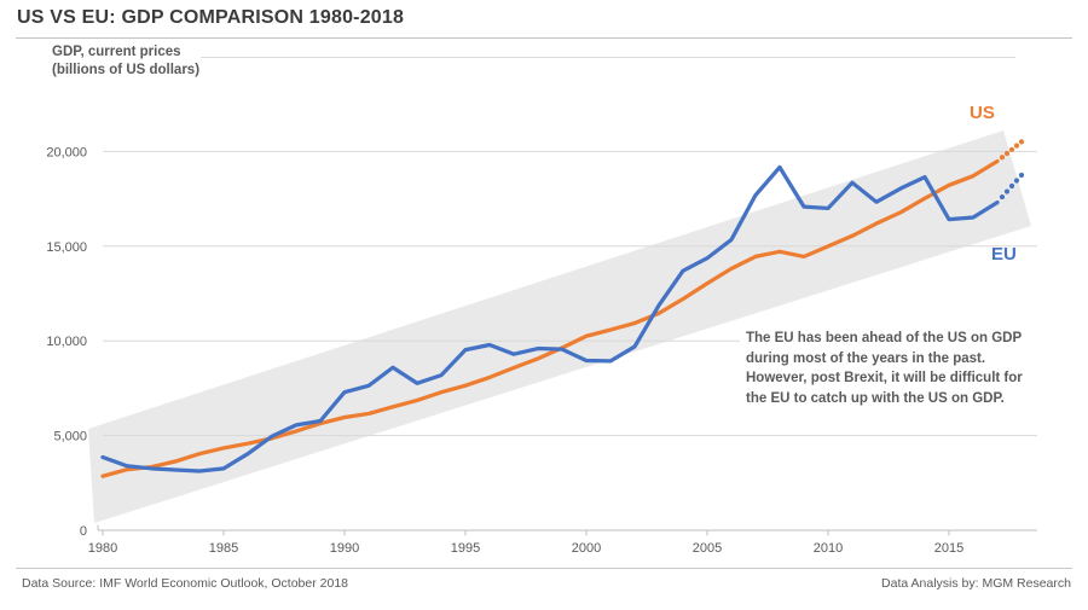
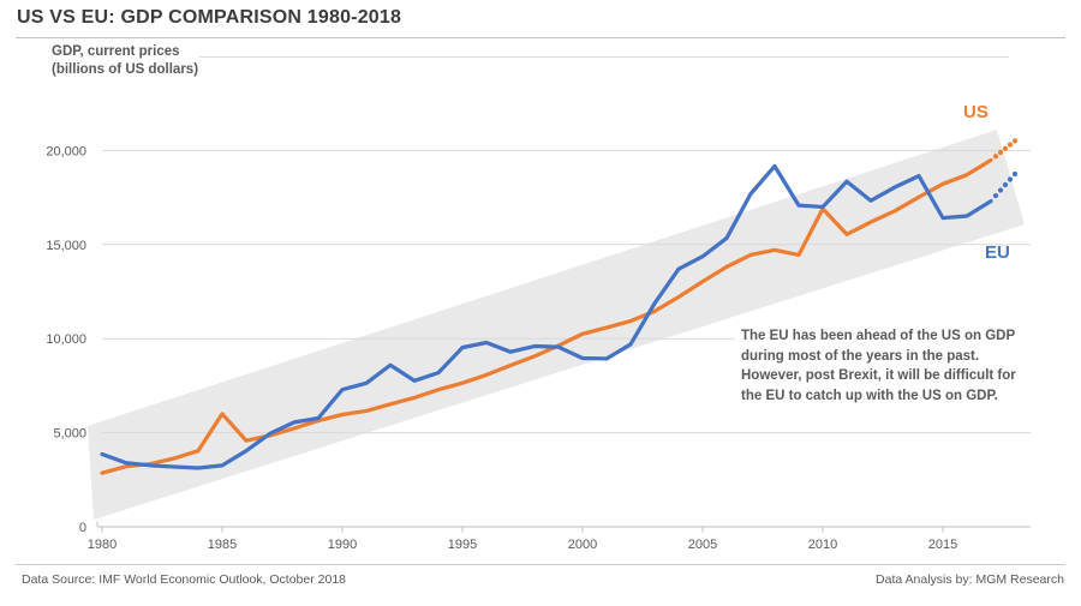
US/1985: 4300 -> 6000
US/2010: 15000 -> 16900
